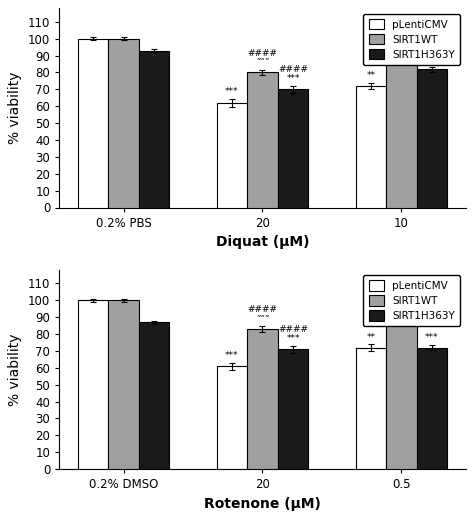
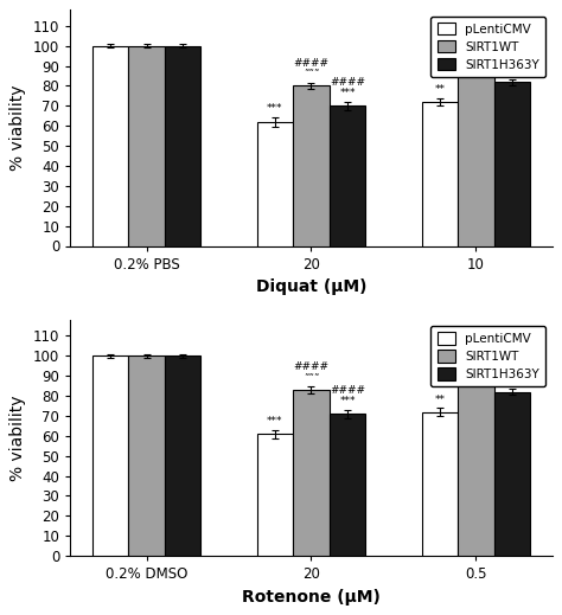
SIRT1H363Y/0.2% PBS: 93 -> 100
SIRT1H363Y/0.2% DMSO: 87 -> 100
SIRT1H363Y/0.5: 72 -> 82
